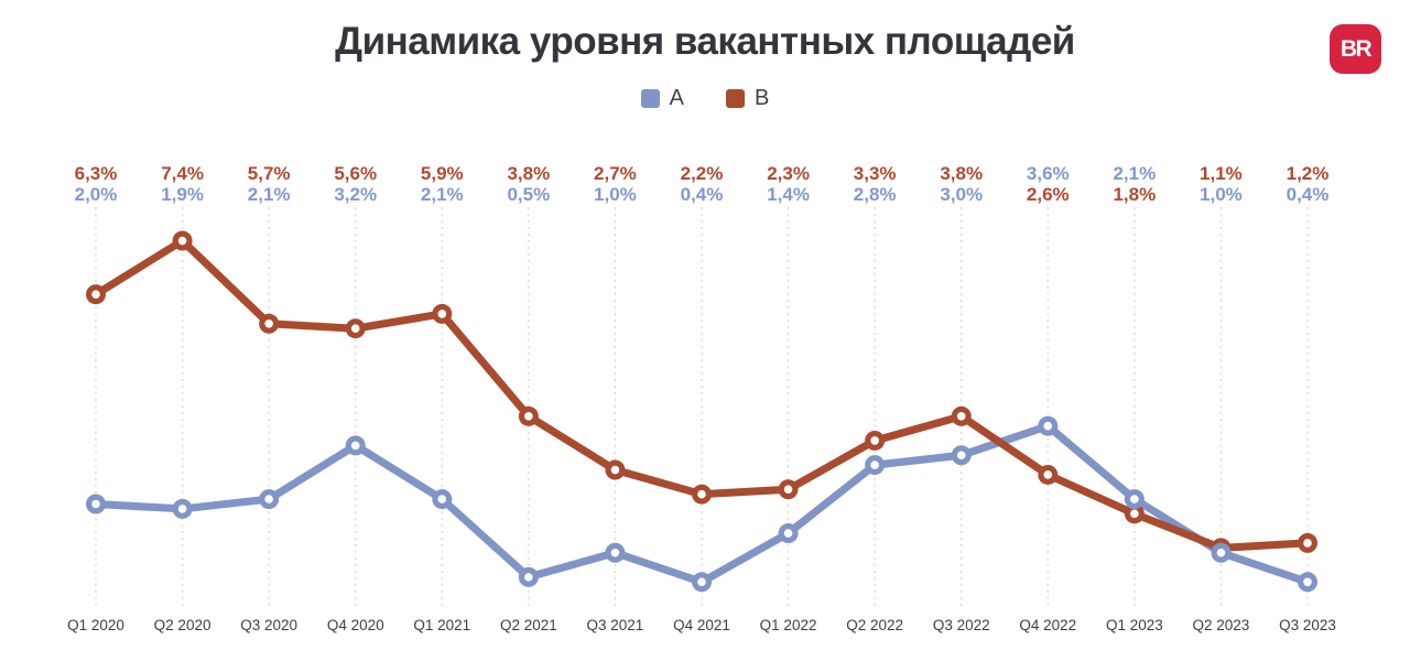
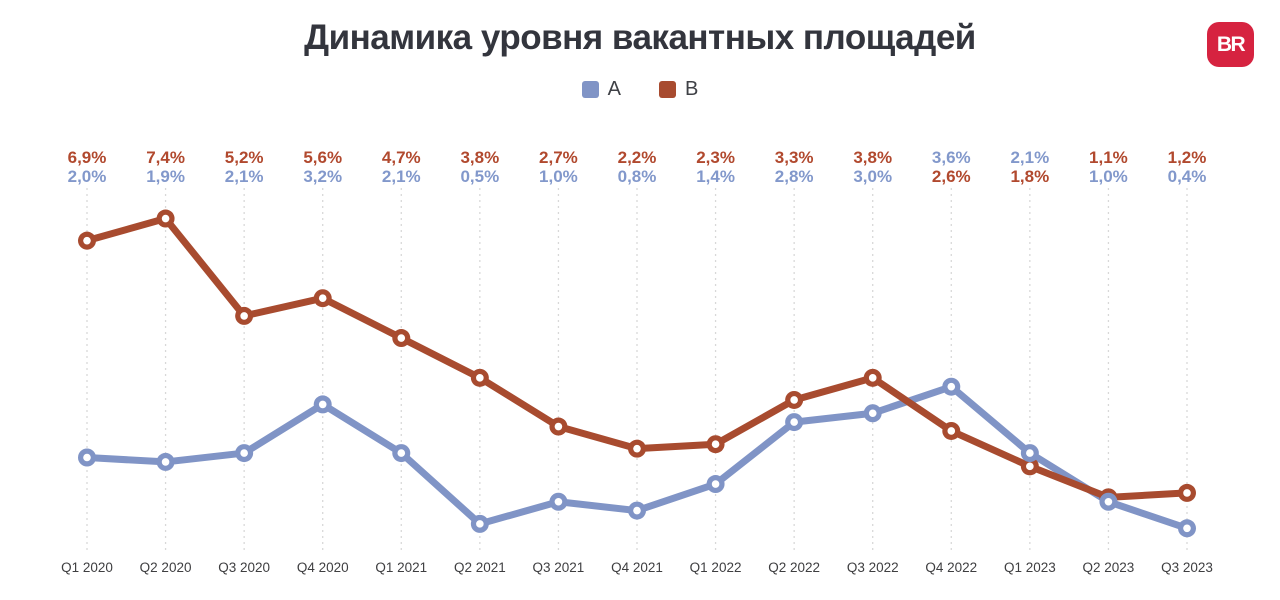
B/Q1 2020: 6,3% -> 6,9%
B/Q3 2020: 5,7% -> 5,2%
B/Q1 2021: 5,9% -> 4,7%
A/Q4 2021: 0,4% -> 0,8%
